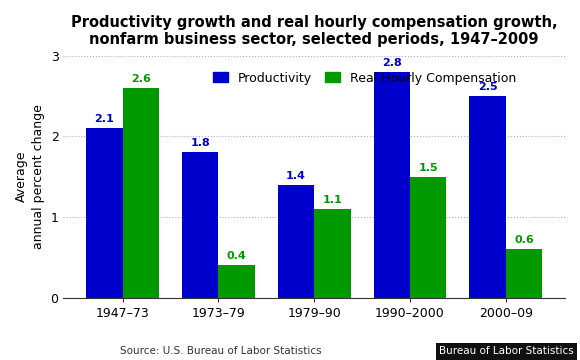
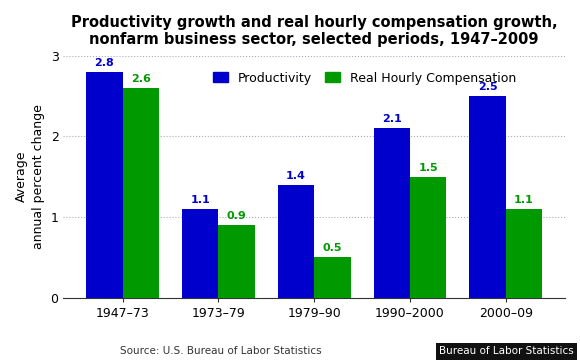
Productivity/1947–73: 2.1 -> 2.8
Productivity/1973–79: 1.8 -> 1.1
Real Hourly Compensation/1973–79: 0.4 -> 0.9
Real Hourly Compensation/1979–90: 1.1 -> 0.5
Productivity/1990–2000: 2.8 -> 2.1
Real Hourly Compensation/2000–09: 0.6 -> 1.1
